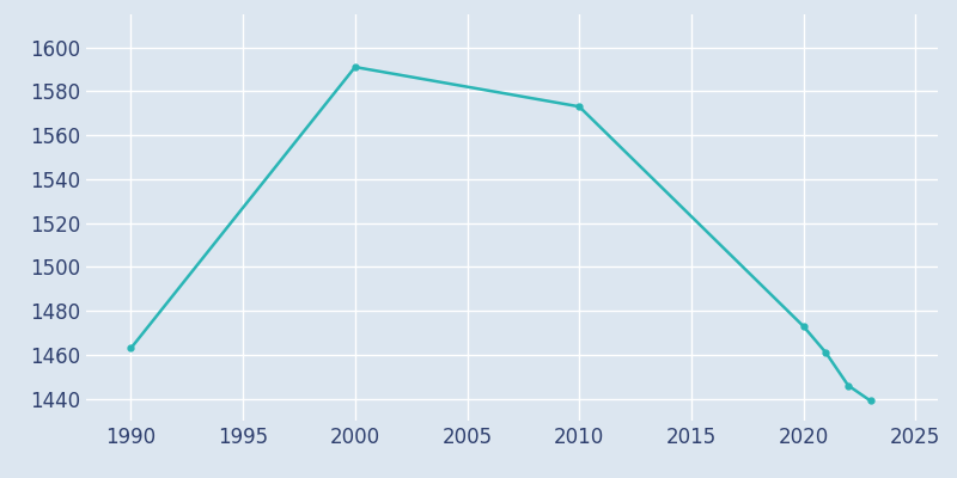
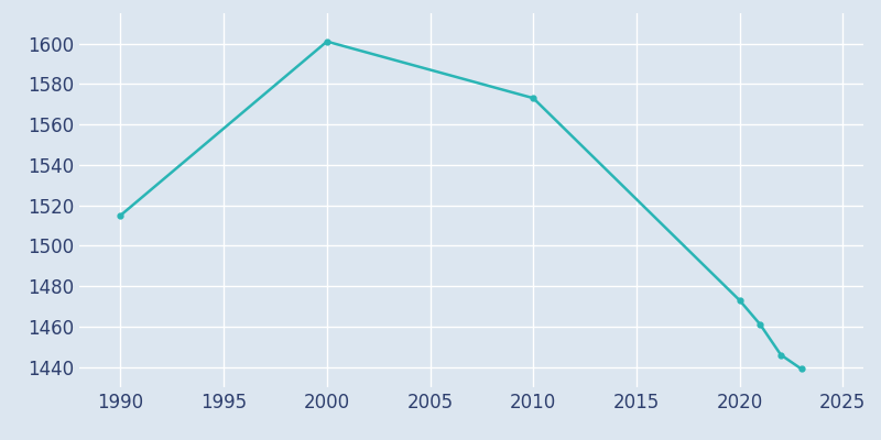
1990: 1463 -> 1515
2000: 1591 -> 1601
